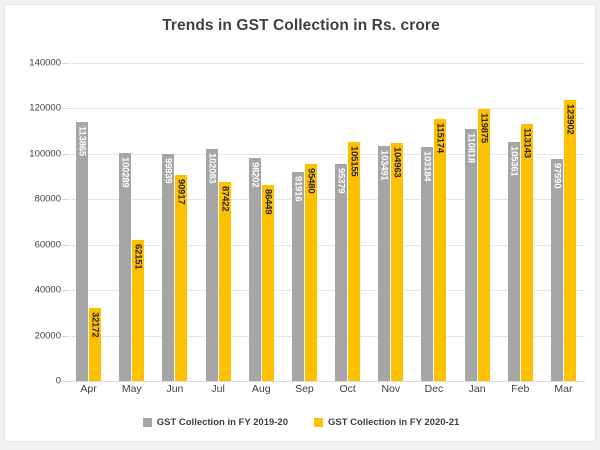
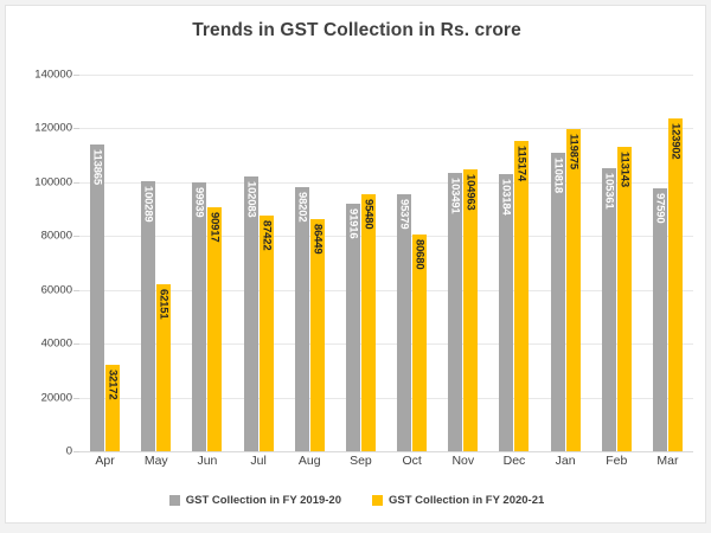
GST Collection in FY 2020-21/Oct: 105155 -> 80680
